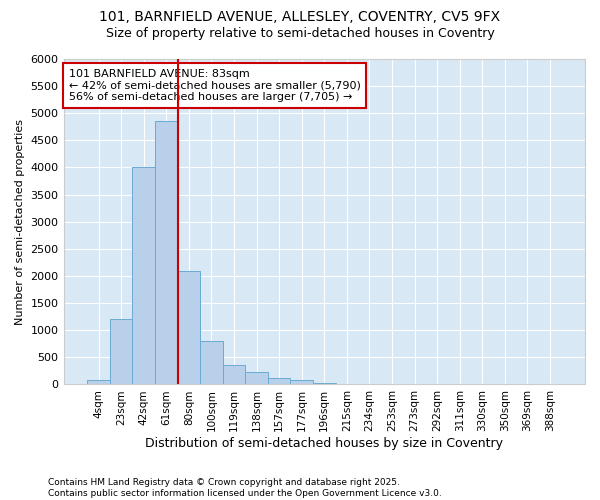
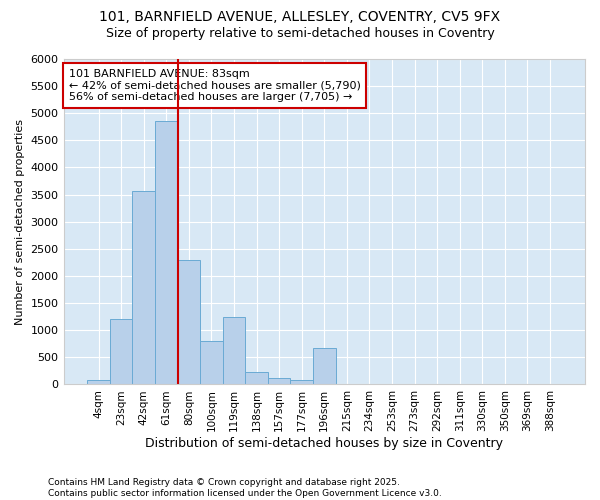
42sqm: 4000 -> 3560
80sqm: 2100 -> 2300
119sqm: 350 -> 1240
196sqm: 30 -> 680
